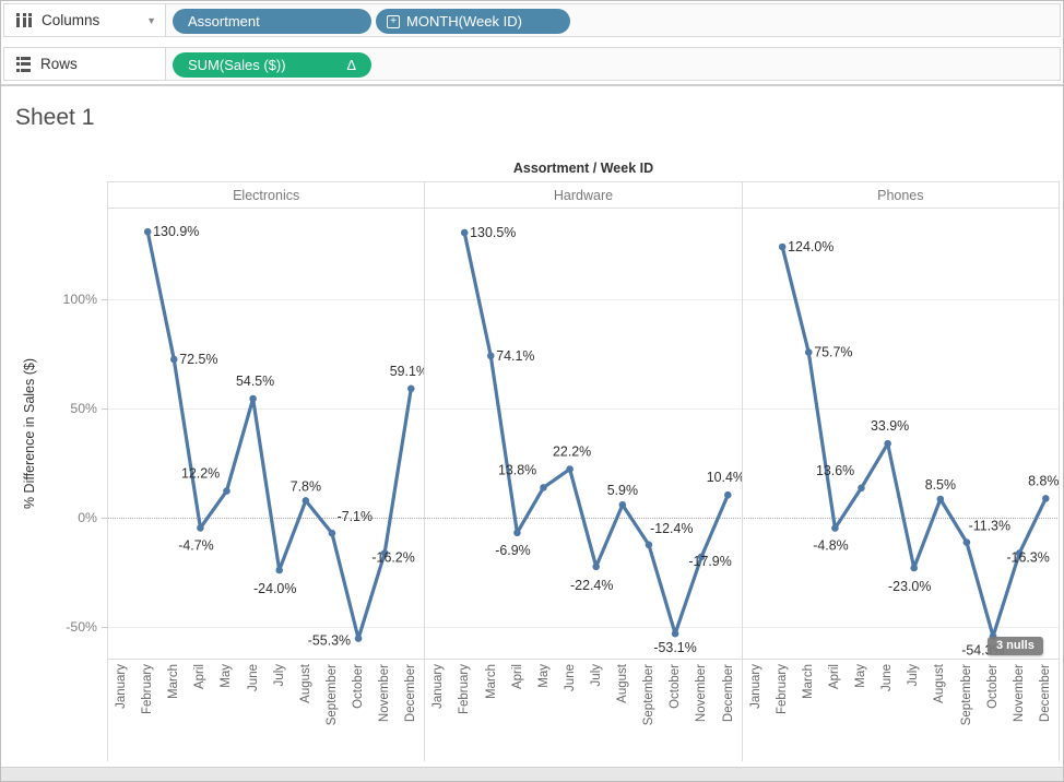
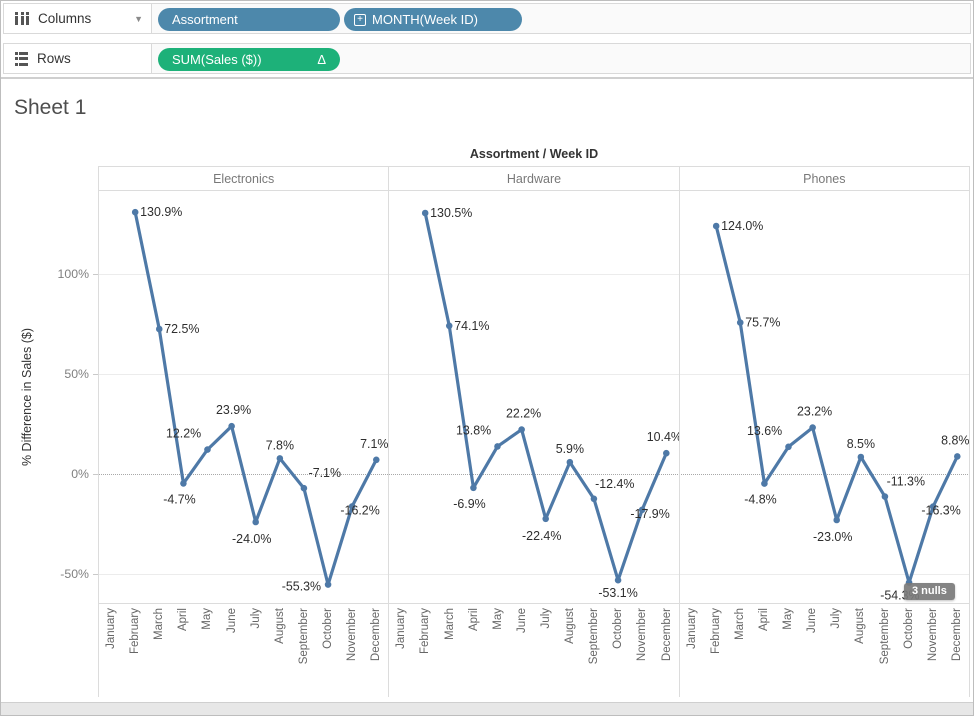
Electronics/June: 54.5% -> 23.9%
Phones/June: 33.9% -> 23.2%
Electronics/December: 59.1% -> 7.1%
